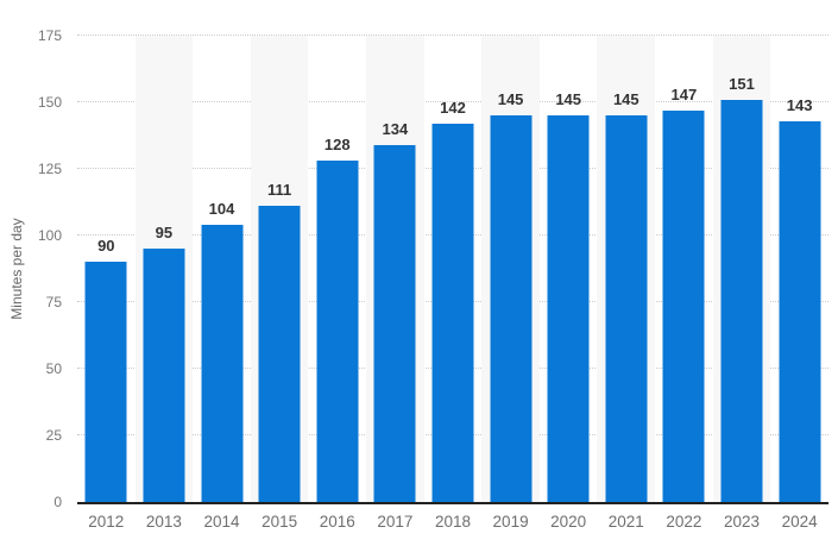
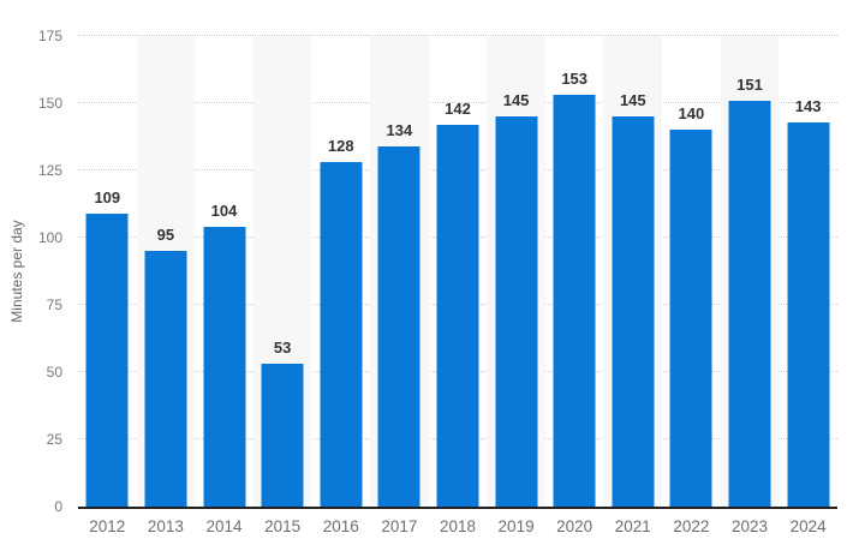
2012: 90 -> 109
2015: 111 -> 53
2020: 145 -> 153
2022: 147 -> 140
